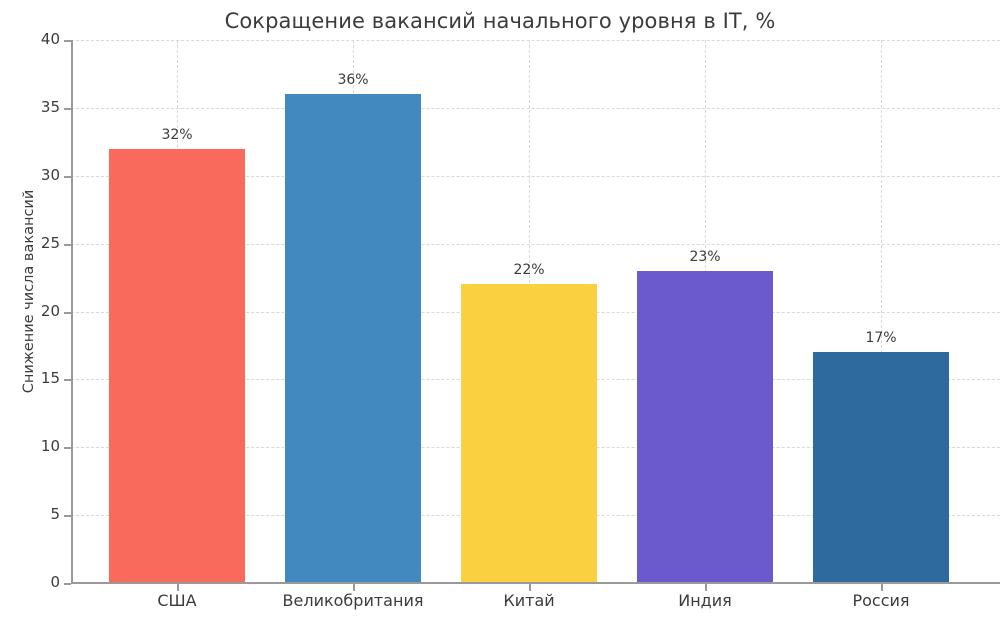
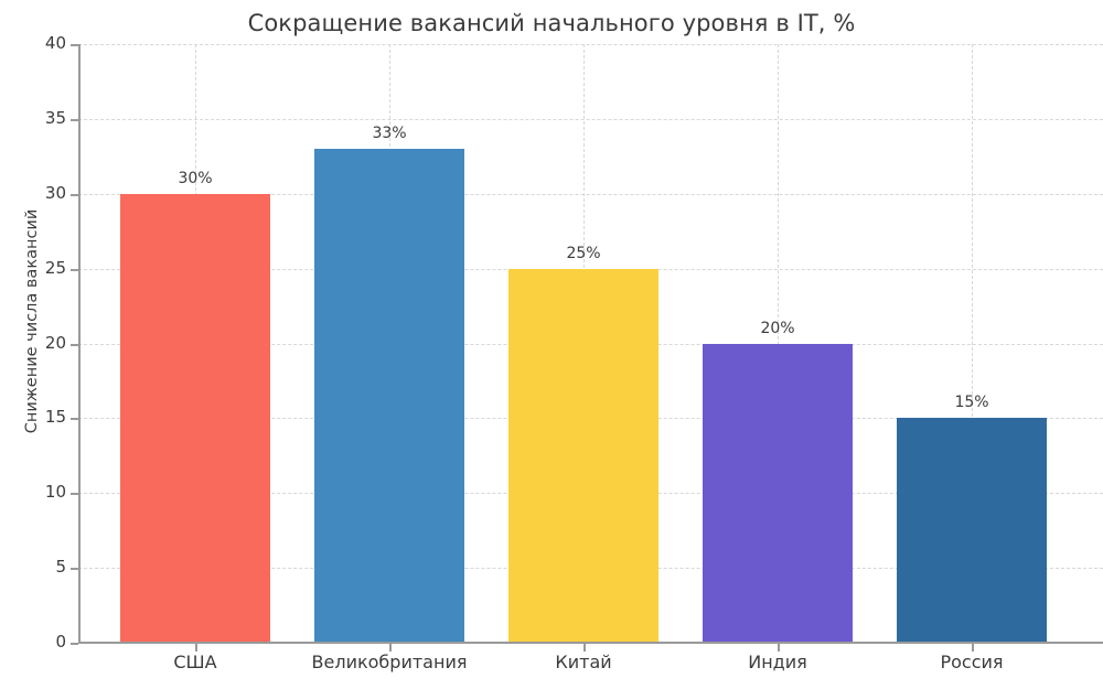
США: 32% -> 30%
Великобритания: 36% -> 33%
Китай: 22% -> 25%
Индия: 23% -> 20%
Россия: 17% -> 15%
